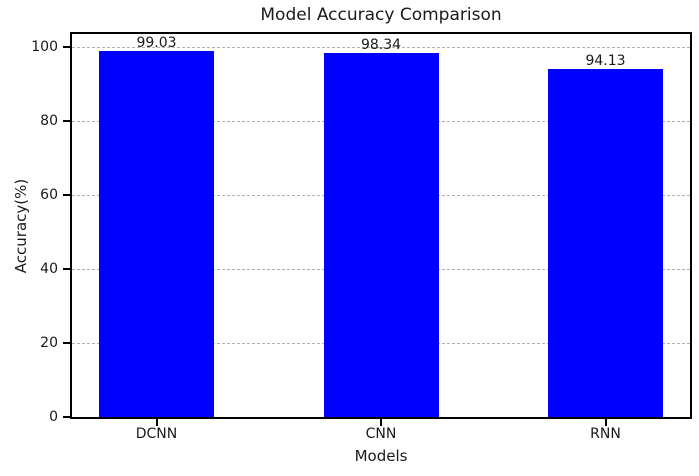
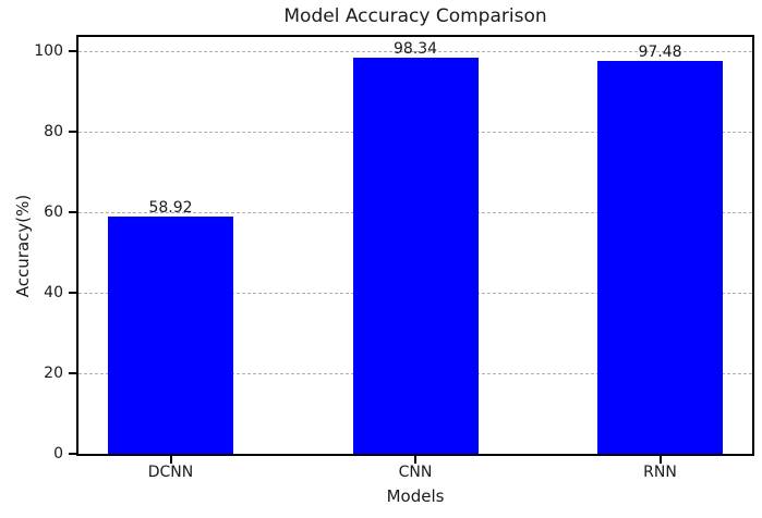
DCNN: 99.03 -> 58.92
RNN: 94.13 -> 97.48
